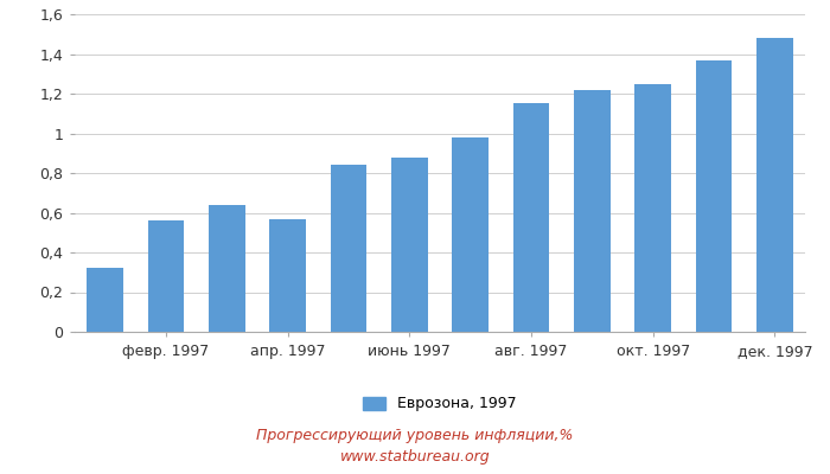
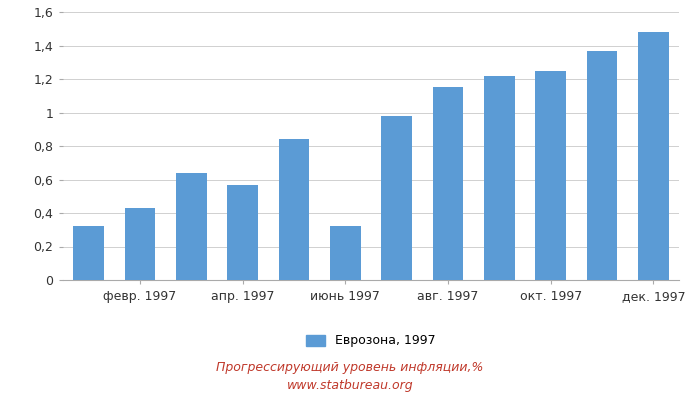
февр. 1997: 0,56 -> 0,43
июнь 1997: 0,88 -> 0,32
